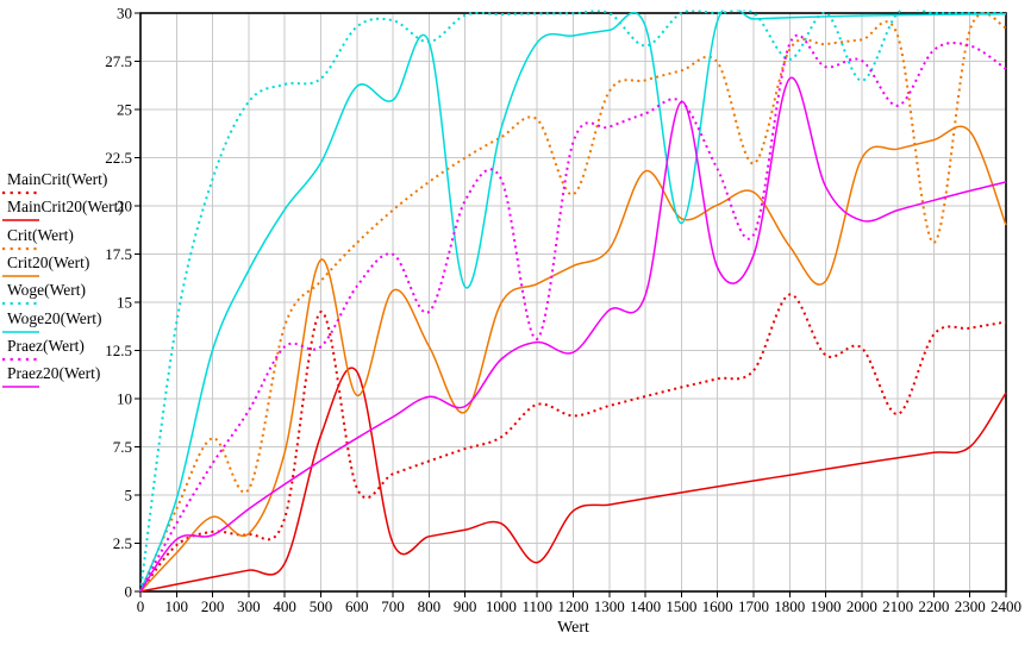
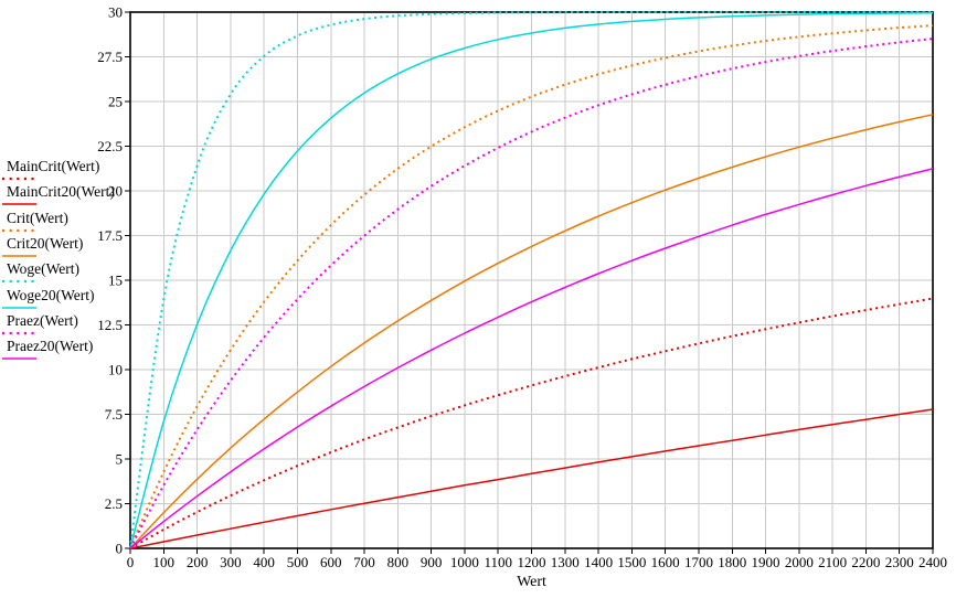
MainCrit(Wert)/100: 2.4 -> 1.1
Woge20(Wert)/100: 4.8 -> 7.1
Praez20(Wert)/100: 2.7 -> 1.5
MainCrit(Wert)/200: 3.1 -> 2.0
Crit(Wert)/300: 5.3 -> 11.1
Crit20(Wert)/300: 3.0 -> 5.6
Woge(Wert)/400: 26.3 -> 27.5
Praez(Wert)/400: 12.7 -> 11.8
MainCrit(Wert)/500: 14.5 -> 4.6
MainCrit20(Wert)/500: 8.1 -> 1.8
Crit20(Wert)/500: 17.2 -> 8.8
Woge(Wert)/500: 26.6 -> 28.7
Praez(Wert)/500: 12.7 -> 13.9
MainCrit20(Wert)/600: 11.4 -> 2.2
Woge20(Wert)/600: 26.2 -> 24.1
Crit20(Wert)/700: 15.6 -> 11.5
Woge(Wert)/800: 28.5 -> 29.8
Woge20(Wert)/800: 28.5 -> 26.6
Praez(Wert)/800: 14.5 -> 19.0
Crit20(Wert)/900: 9.3 -> 13.9
Woge20(Wert)/900: 15.8 -> 27.4
Praez20(Wert)/900: 9.6 -> 11.1
Woge20(Wert)/1000: 24.0 -> 28.0
MainCrit(Wert)/1100: 9.7 -> 8.6
MainCrit20(Wert)/1100: 1.5 -> 3.9
Praez(Wert)/1100: 13.1 -> 22.4
Crit(Wert)/1200: 20.6 -> 25.3
Praez20(Wert)/1200: 12.4 -> 13.8
Crit20(Wert)/1400: 21.8 -> 18.6
Woge(Wert)/1400: 28.3 -> 30.0
Woge20(Wert)/1500: 19.1 -> 29.5
Praez20(Wert)/1500: 25.4 -> 16.1
Praez(Wert)/1600: 21.9 -> 25.9
Crit(Wert)/1700: 22.2 -> 27.8
Praez(Wert)/1700: 18.5 -> 26.4
MainCrit(Wert)/1800: 15.4 -> 11.9
Crit20(Wert)/1800: 17.9 -> 21.3
Woge(Wert)/1800: 27.6 -> 30.0
Praez(Wert)/1800: 28.4 -> 26.8
Praez20(Wert)/1800: 26.6 -> 18.1
Crit20(Wert)/1900: 16.1 -> 21.9
Praez20(Wert)/1900: 21.0 -> 18.7
Woge(Wert)/2000: 26.5 -> 30.0
MainCrit(Wert)/2100: 9.2 -> 13.0
Praez(Wert)/2100: 25.2 -> 27.8
Crit(Wert)/2200: 18.1 -> 29.0
MainCrit20(Wert)/2400: 10.3 -> 7.8
Crit20(Wert)/2400: 19.0 -> 24.3
Praez(Wert)/2400: 27.1 -> 28.5
